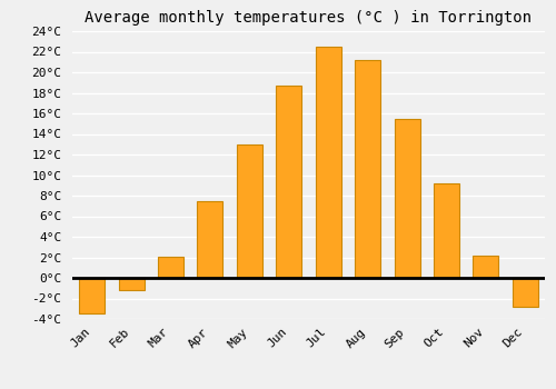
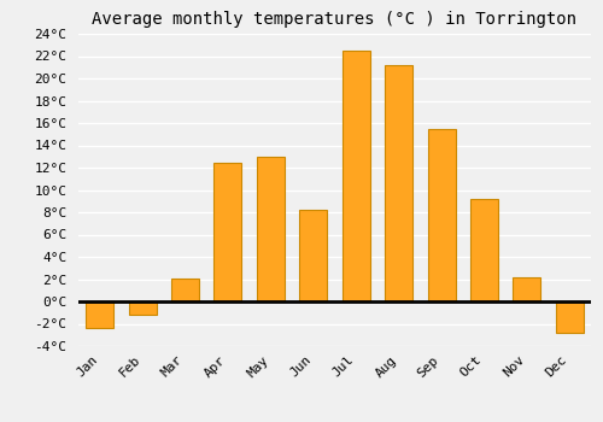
Jan: -3.5°C -> -2.4°C
Apr: 7.5°C -> 12.4°C
Jun: 18.7°C -> 8.2°C
